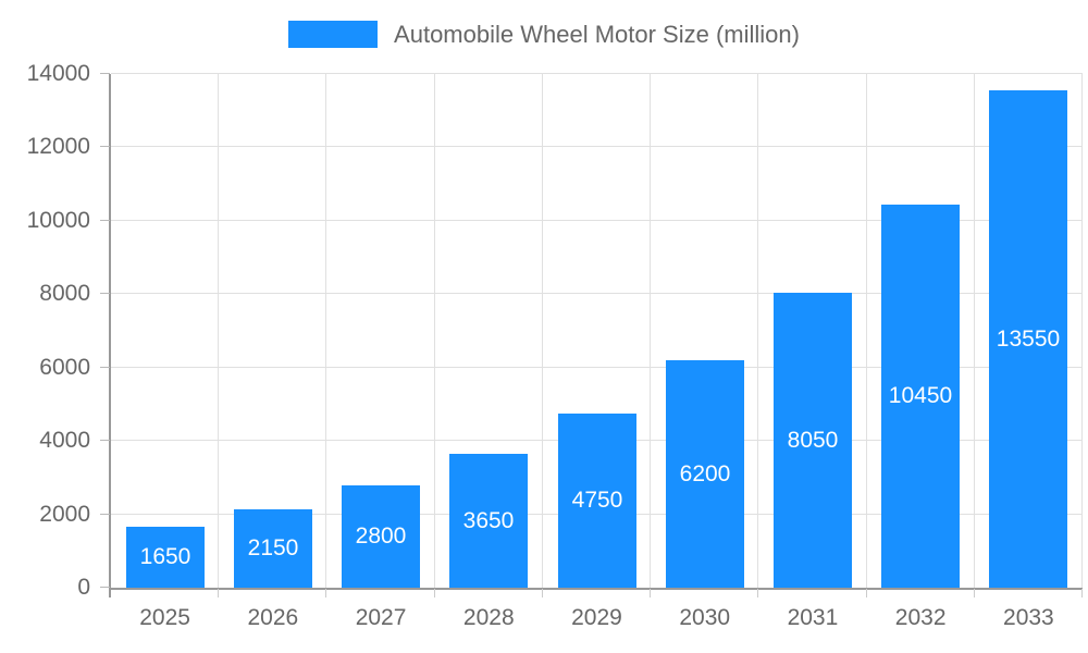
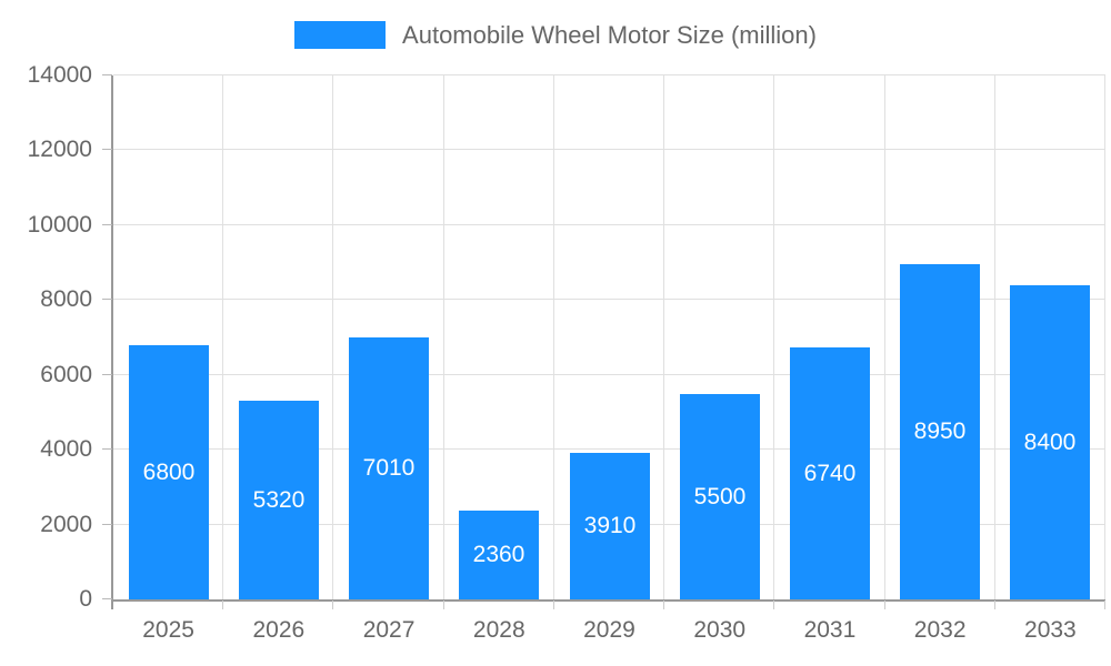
2025: 1650 -> 6800
2026: 2150 -> 5320
2027: 2800 -> 7010
2028: 3650 -> 2360
2029: 4750 -> 3910
2030: 6200 -> 5500
2031: 8050 -> 6740
2032: 10450 -> 8950
2033: 13550 -> 8400
